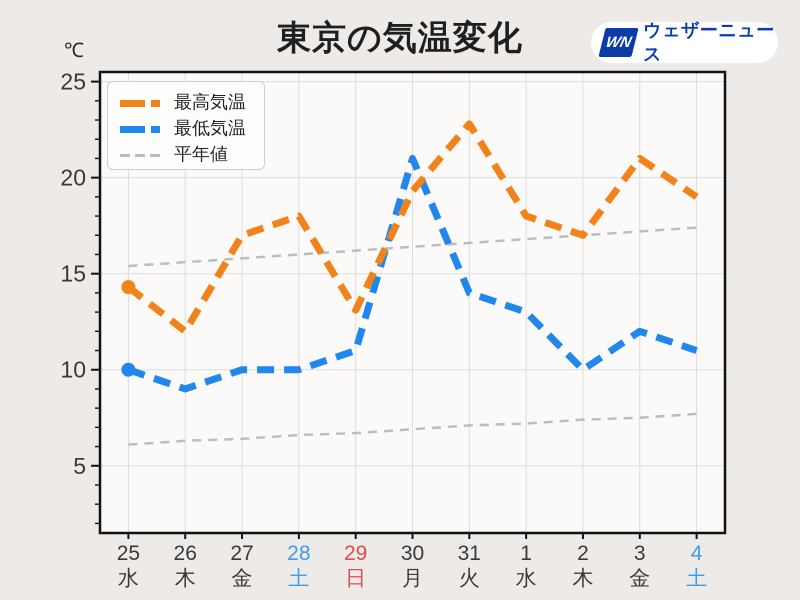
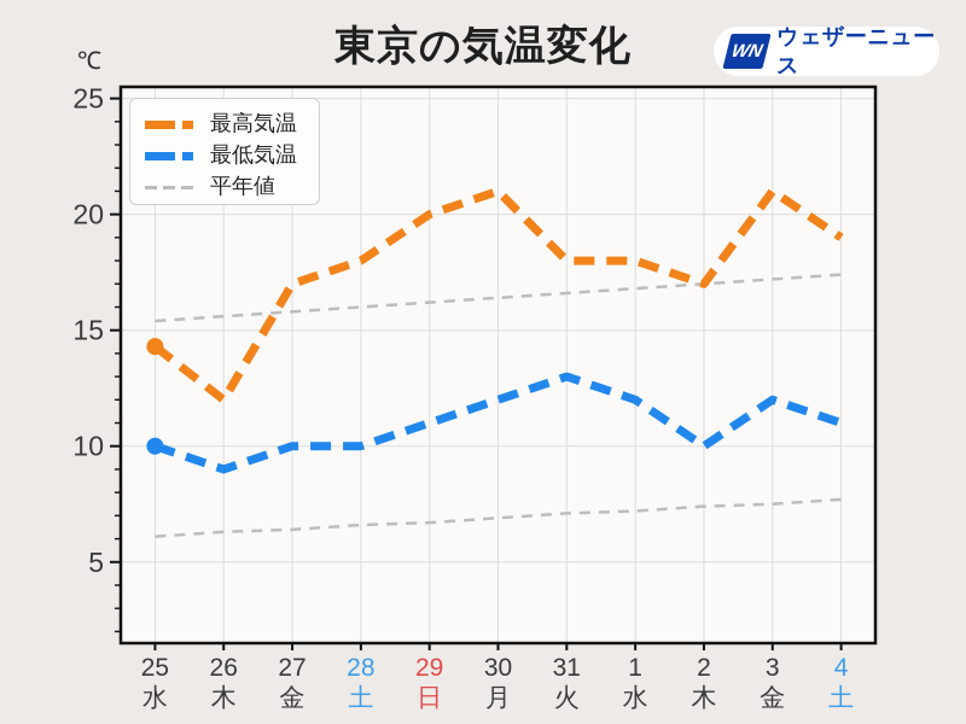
最高気温/29: 13.1 -> 20.0
最高気温/30: 19.3 -> 21.0
最低気温/30: 21 -> 12
最高気温/31: 22.8 -> 18.0
最低気温/31: 14 -> 13
最低気温/1: 13 -> 12
